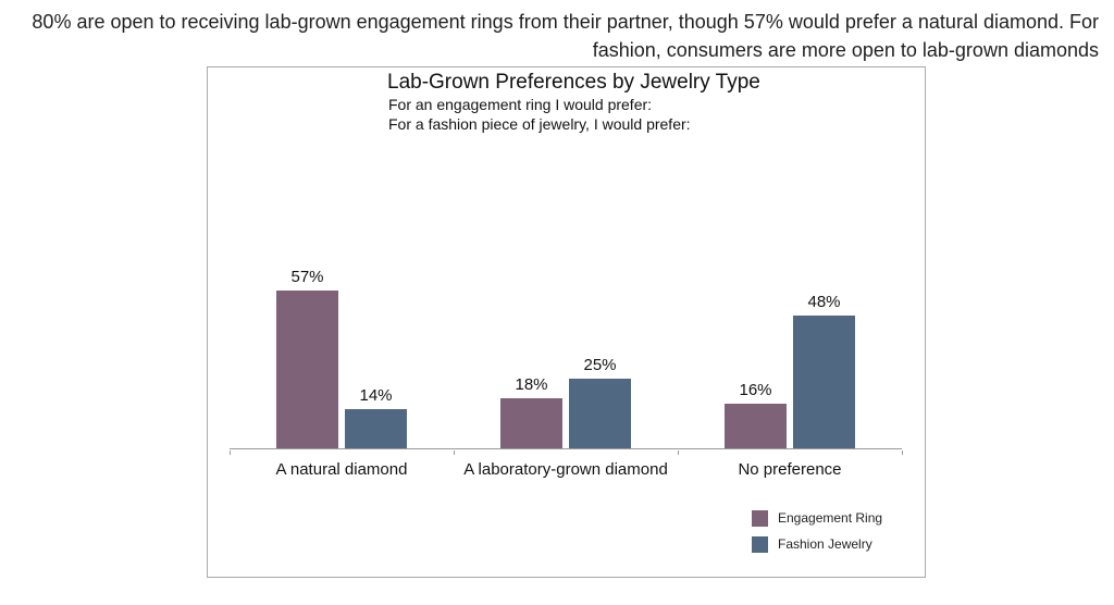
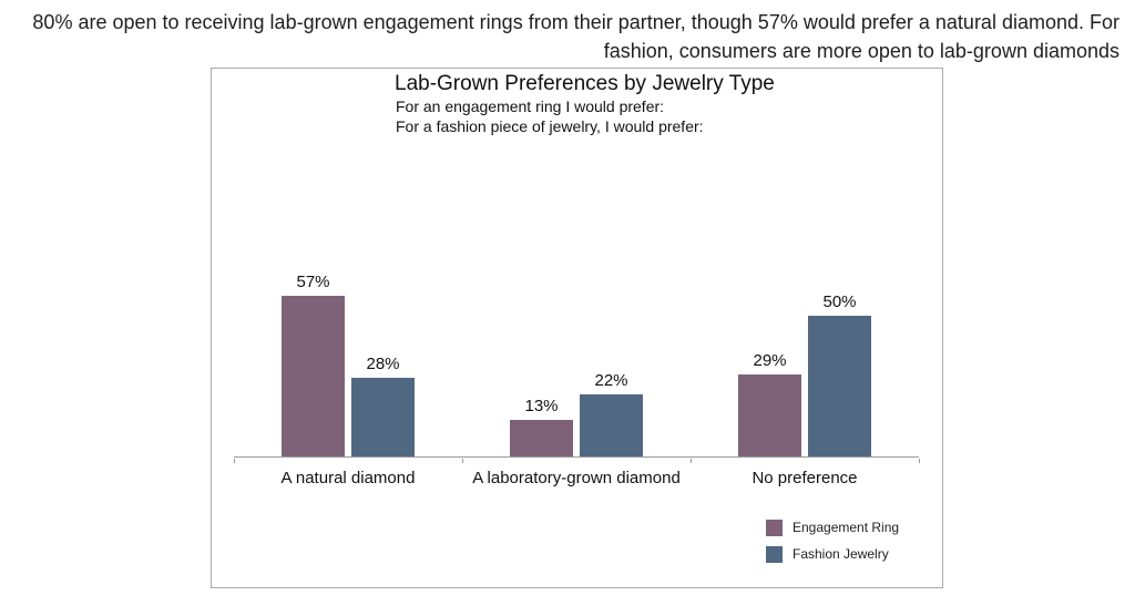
Fashion Jewelry/A natural diamond: 14% -> 28%
Engagement Ring/A laboratory-grown diamond: 18% -> 13%
Fashion Jewelry/A laboratory-grown diamond: 25% -> 22%
Engagement Ring/No preference: 16% -> 29%
Fashion Jewelry/No preference: 48% -> 50%
